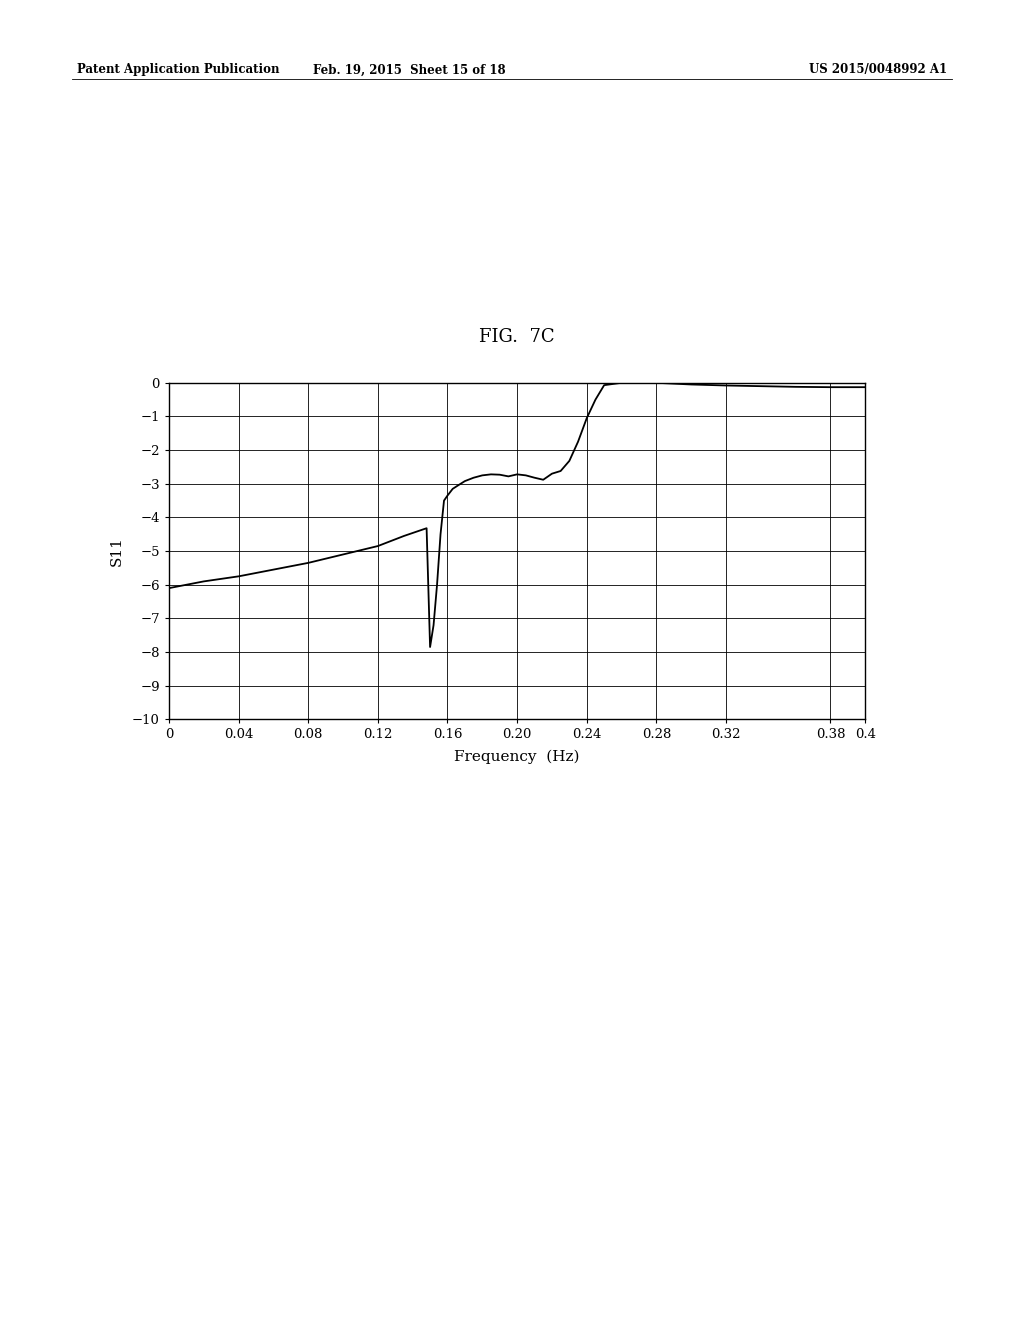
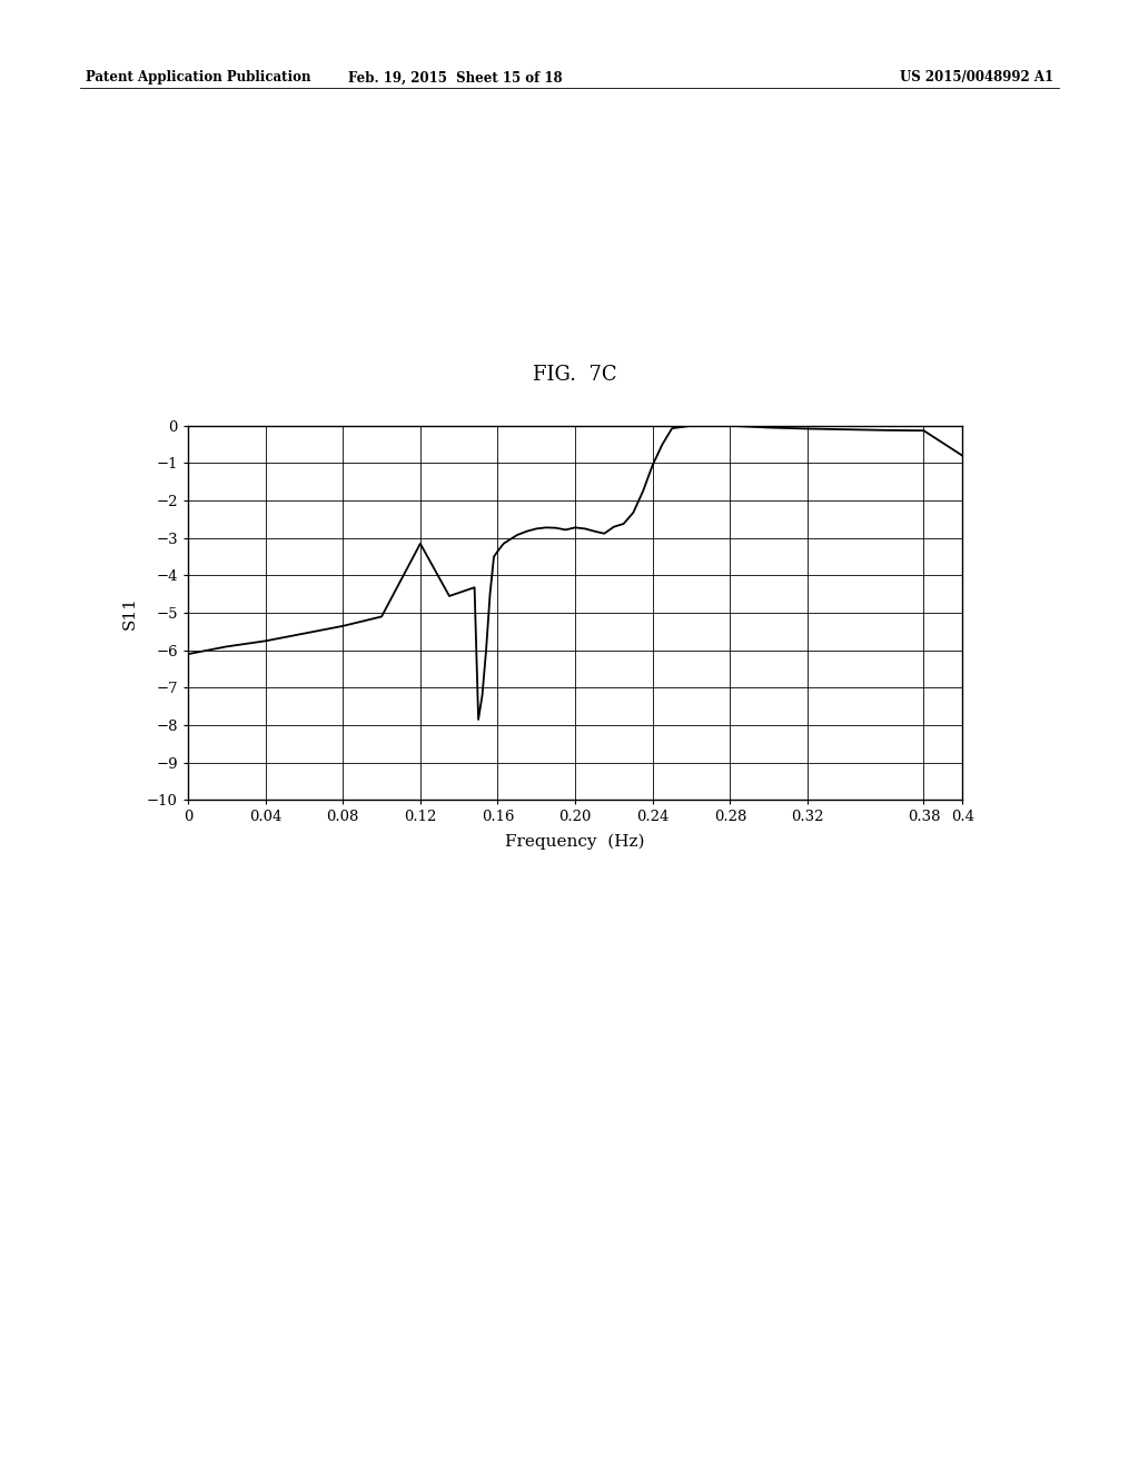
0.12: -4.85 -> -3.15
0.4: -0.13 -> -0.80
